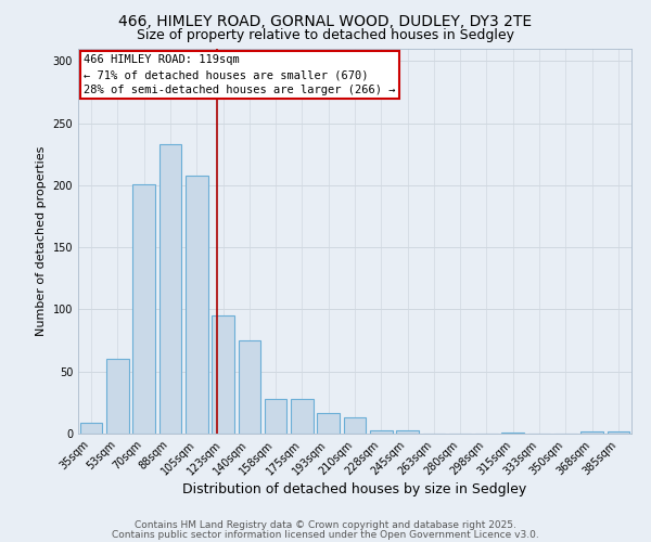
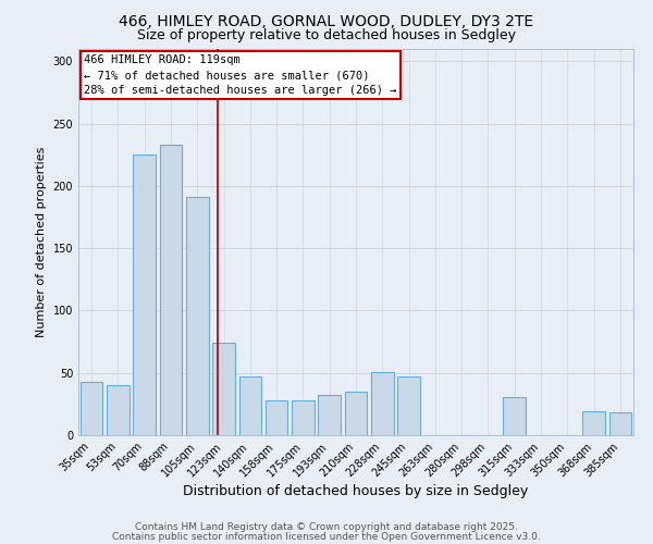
35sqm: 9 -> 43
53sqm: 60 -> 40
70sqm: 201 -> 225
105sqm: 208 -> 191
123sqm: 95 -> 74
140sqm: 75 -> 47
193sqm: 17 -> 32
210sqm: 13 -> 35
228sqm: 3 -> 51
245sqm: 3 -> 47
315sqm: 1 -> 31
368sqm: 2 -> 19
385sqm: 2 -> 18
